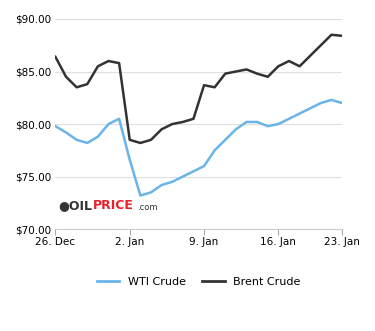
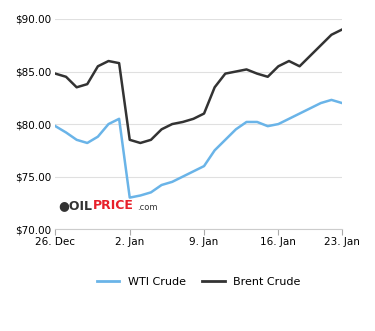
Brent Crude/26. Dec: $86.4 -> $84.8
WTI Crude/2. Jan: $76.6 -> $73.0
Brent Crude/9. Jan: $83.7 -> $81.0
Brent Crude/23. Jan: $88.4 -> $89.0
